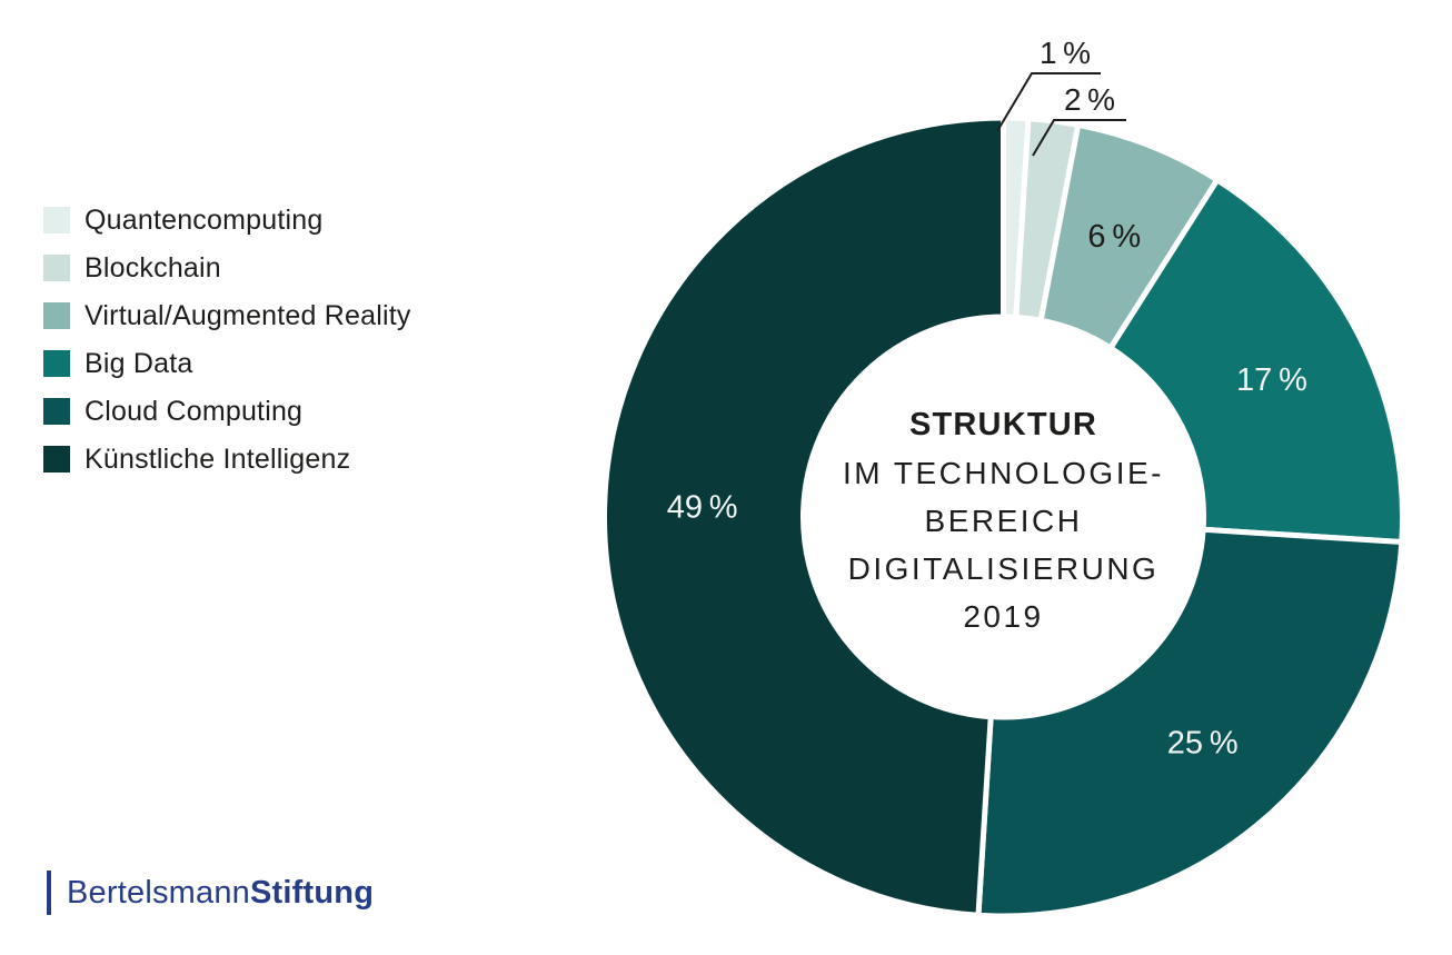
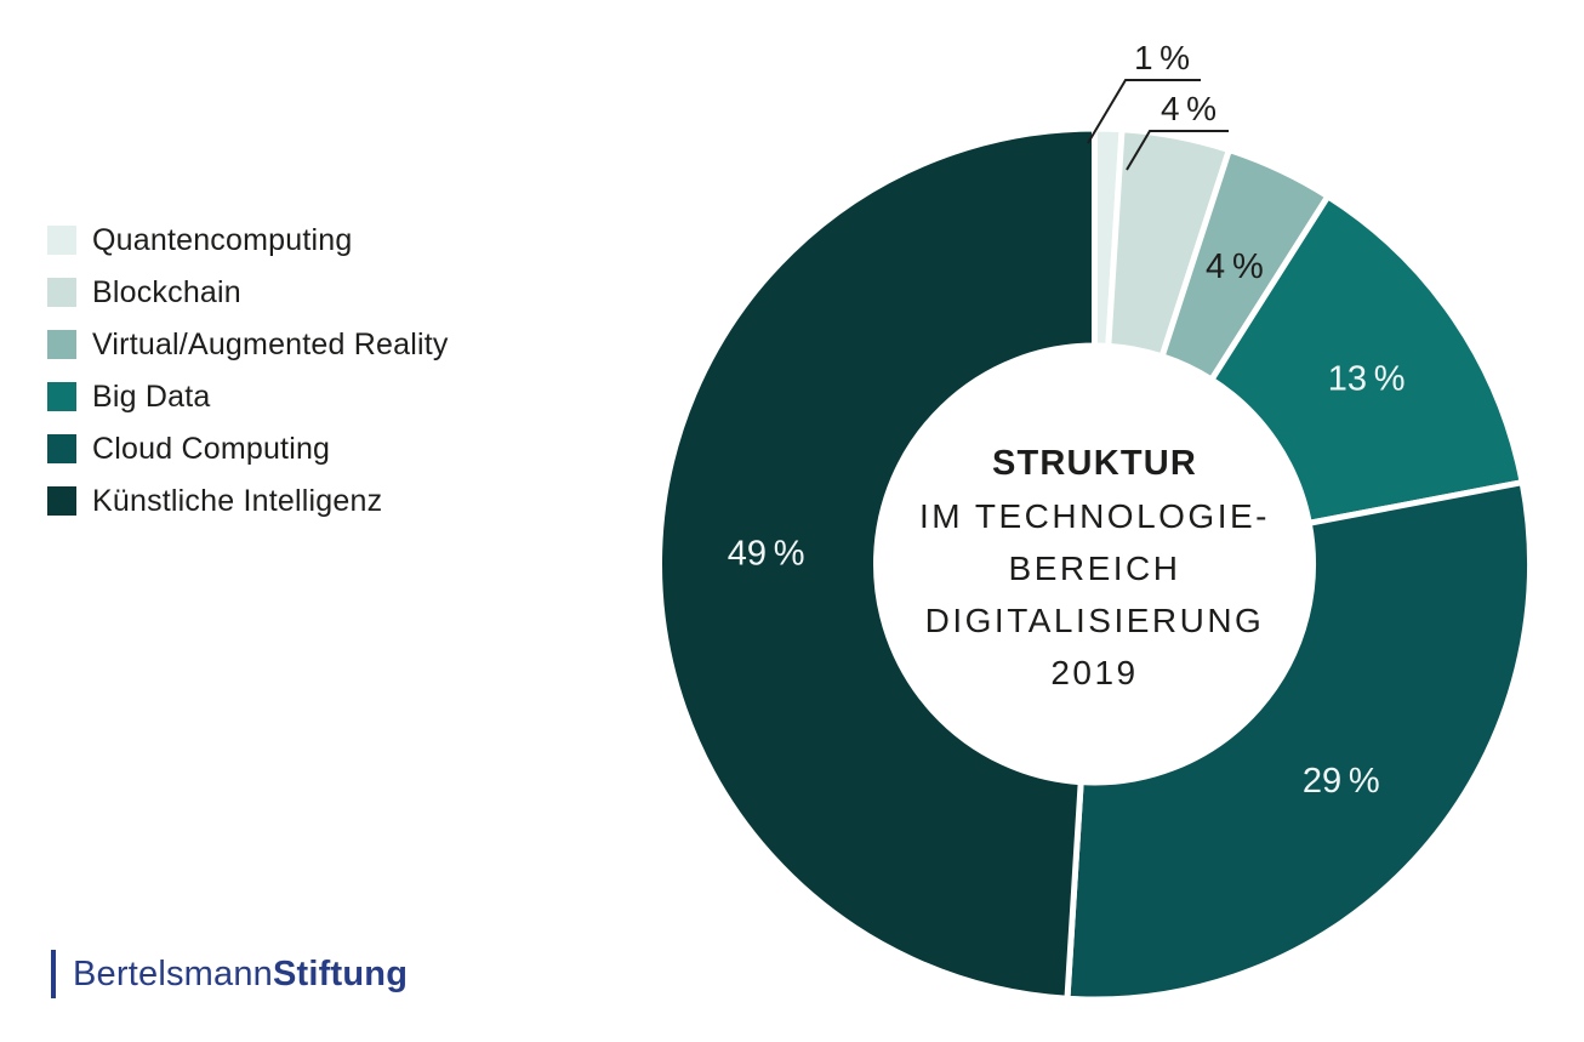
Blockchain: 2 -> 4
Virtual/Augmented Reality: 6 -> 4
Big Data: 17 -> 13
Cloud Computing: 25 -> 29
